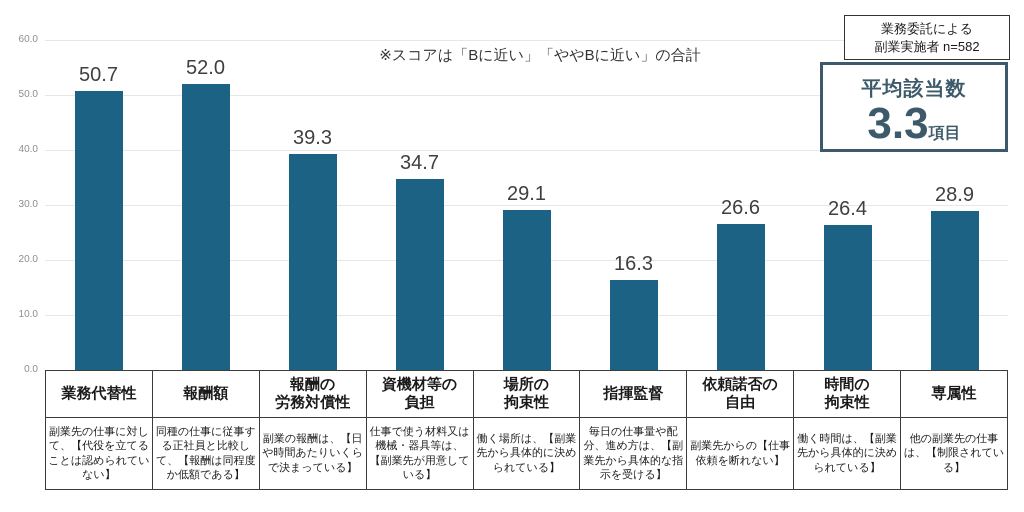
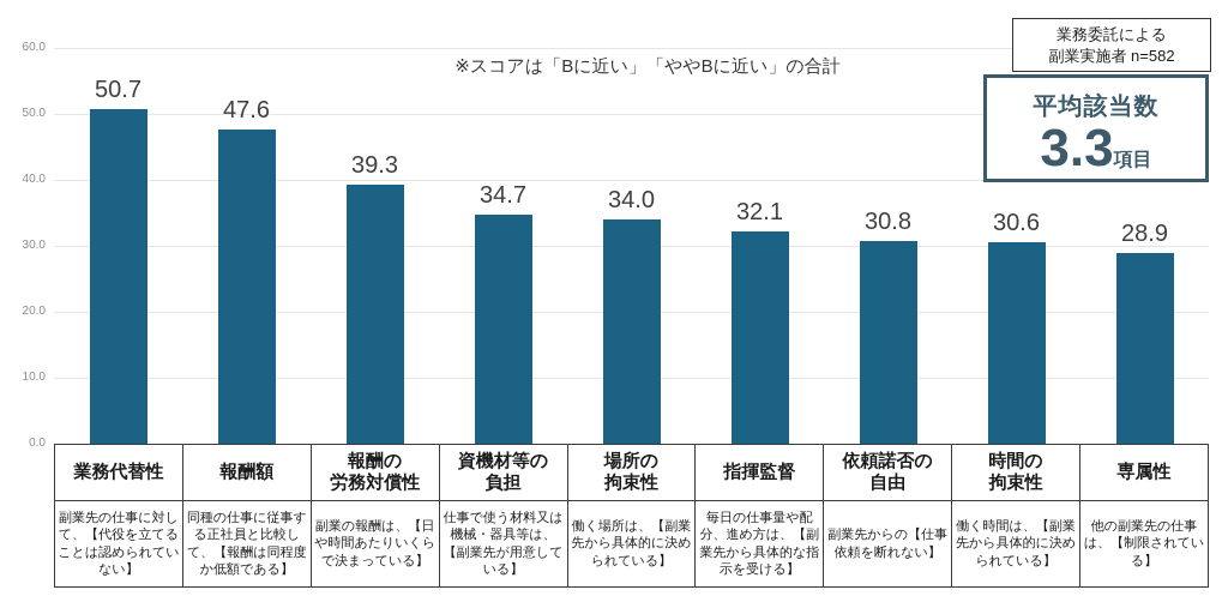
報酬額: 52.0 -> 47.6
場所の 拘束性: 29.1 -> 34.0
指揮監督: 16.3 -> 32.1
依頼諾否の 自由: 26.6 -> 30.8
時間の 拘束性: 26.4 -> 30.6
